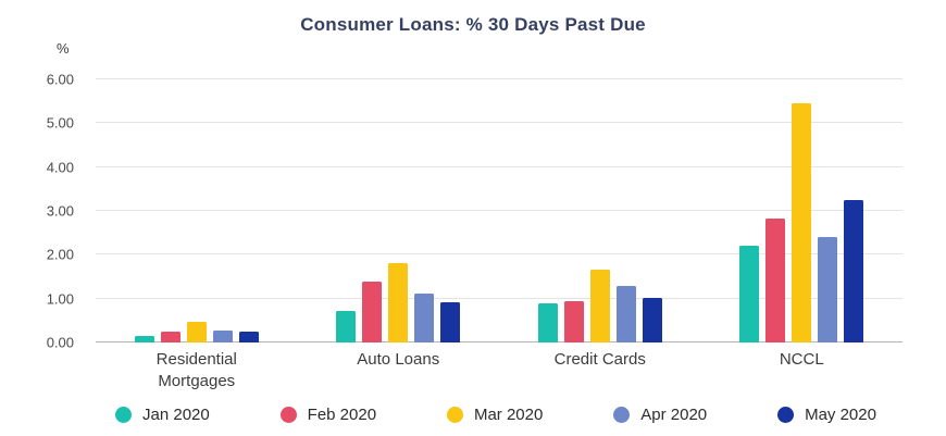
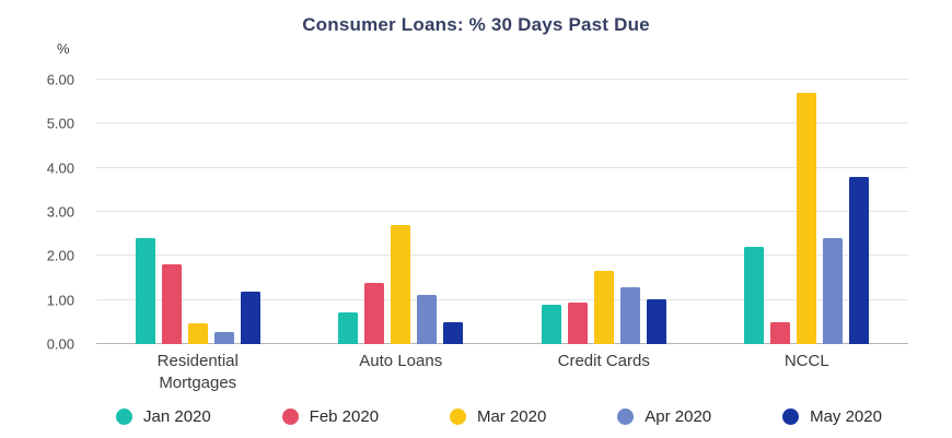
Jan 2020/Residential Mortgages: 0.1 -> 2.4
Feb 2020/Residential Mortgages: 0.2 -> 1.8
May 2020/Residential Mortgages: 0.2 -> 1.2
Mar 2020/Auto Loans: 1.8 -> 2.7
May 2020/Auto Loans: 0.9 -> 0.5
Feb 2020/NCCL: 2.8 -> 0.5
Mar 2020/NCCL: 5.5 -> 5.7
May 2020/NCCL: 3.2 -> 3.8
